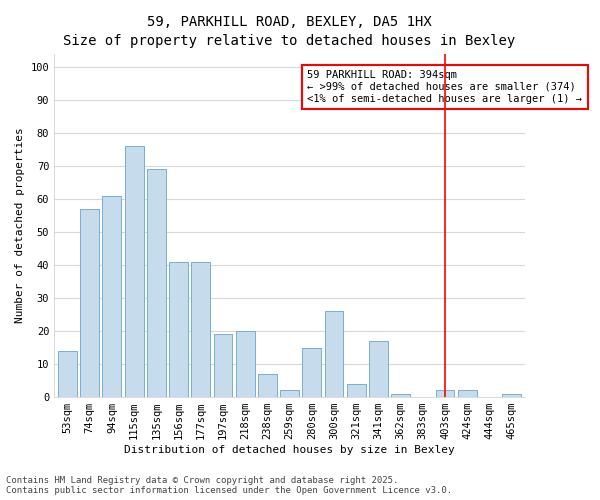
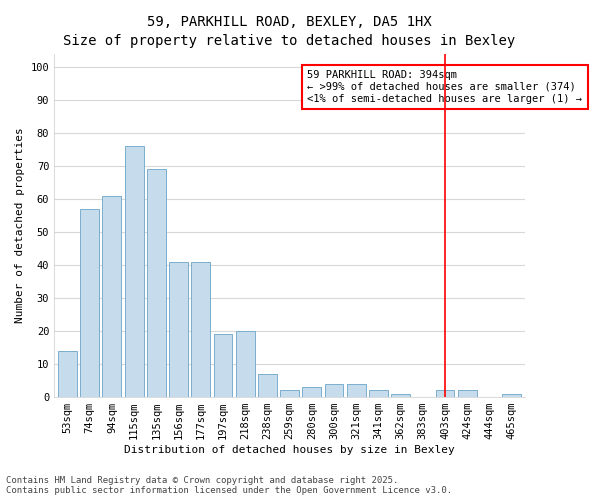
280sqm: 15 -> 3
300sqm: 26 -> 4
341sqm: 17 -> 2
